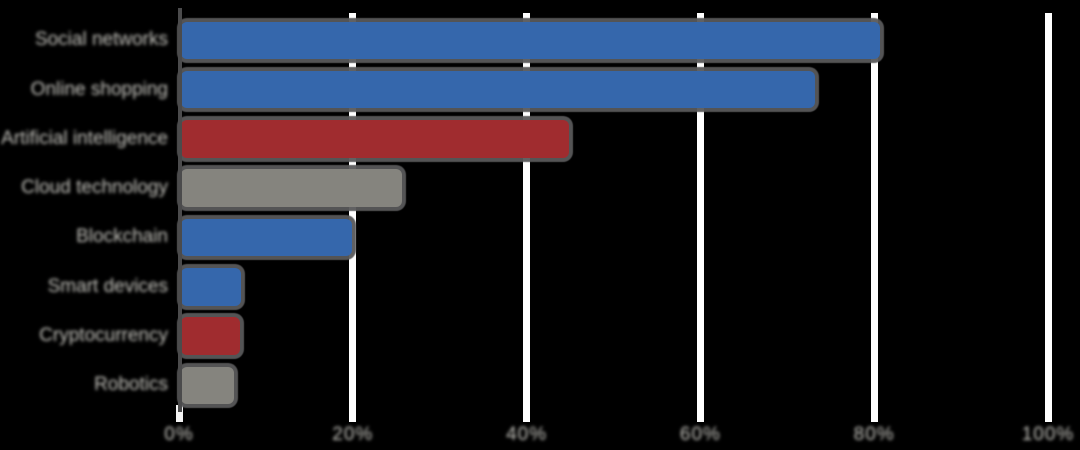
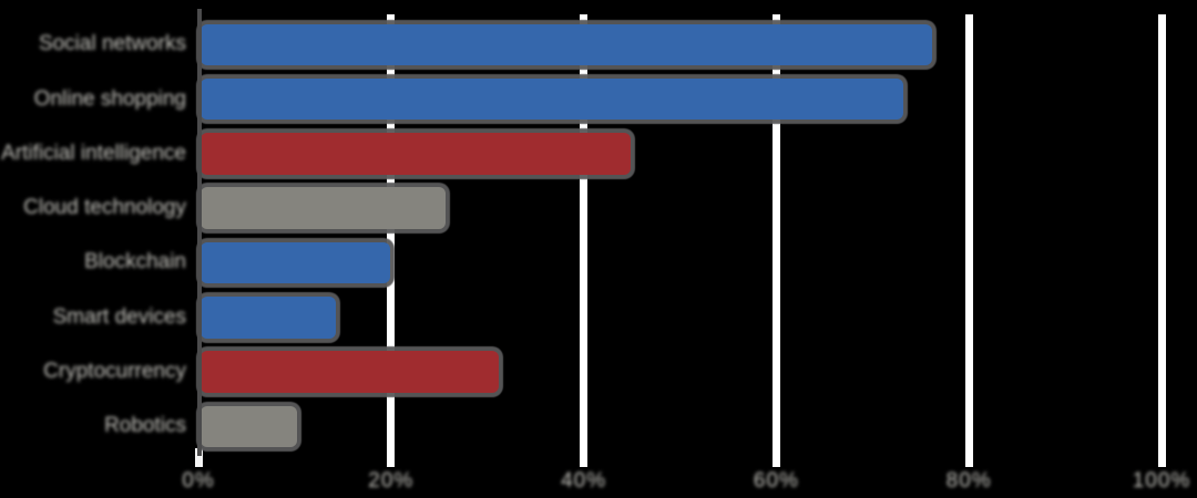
Social networks: 80% -> 76%
Smart devices: 7% -> 14%
Cryptocurrency: 7% -> 31%
Robotics: 6% -> 10%
